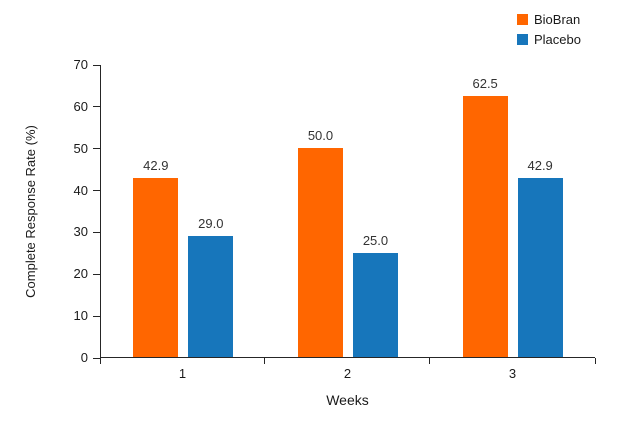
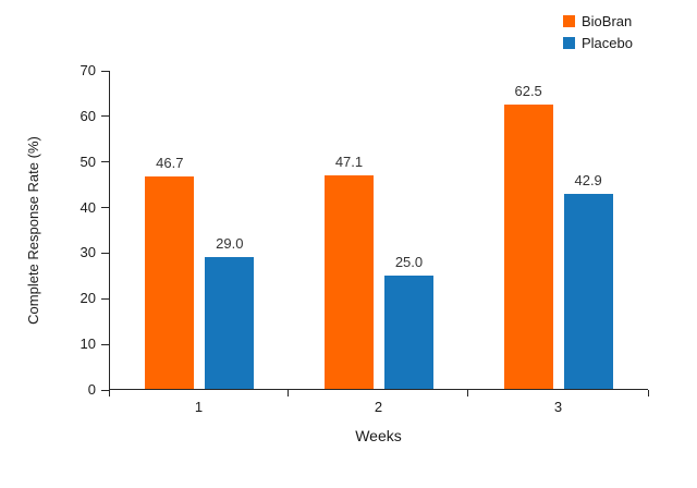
BioBran/1: 42.9 -> 46.7
BioBran/2: 50.0 -> 47.1
